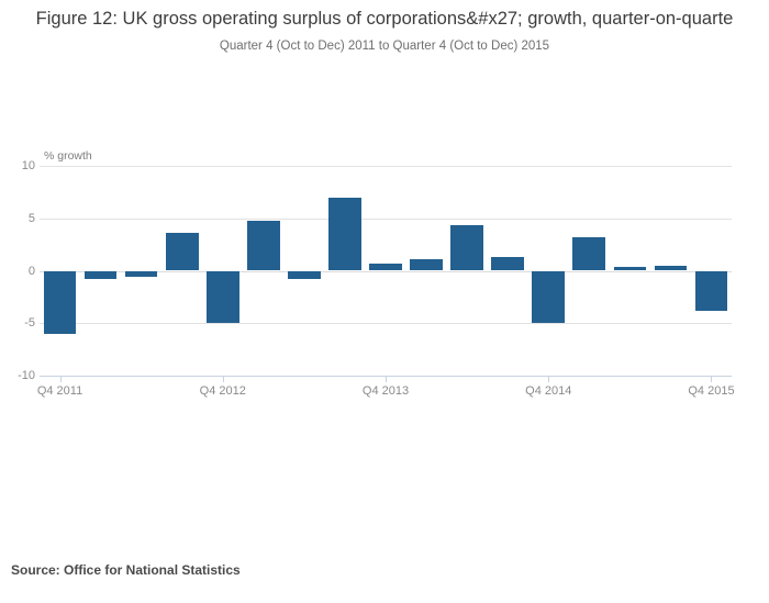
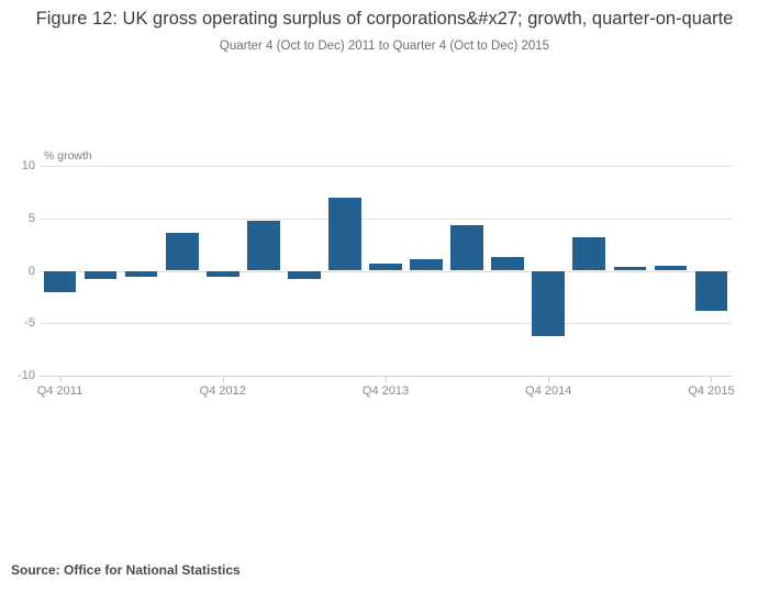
Q4 2011: -6 -> -2
Q4 2012: -5 -> -1
Q4 2014: -5 -> -6
